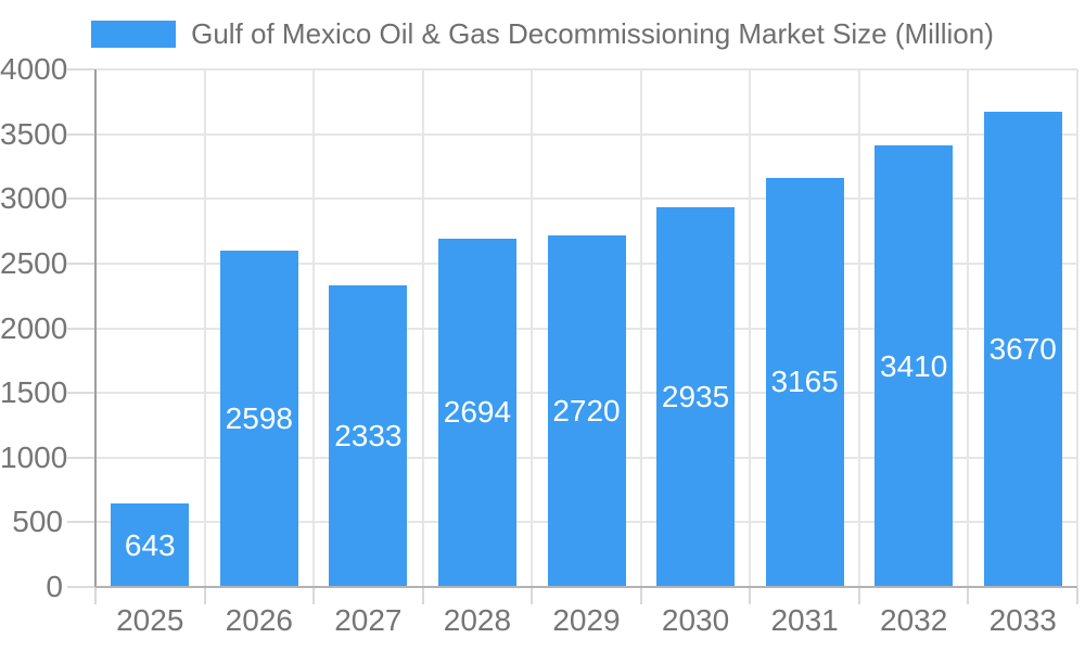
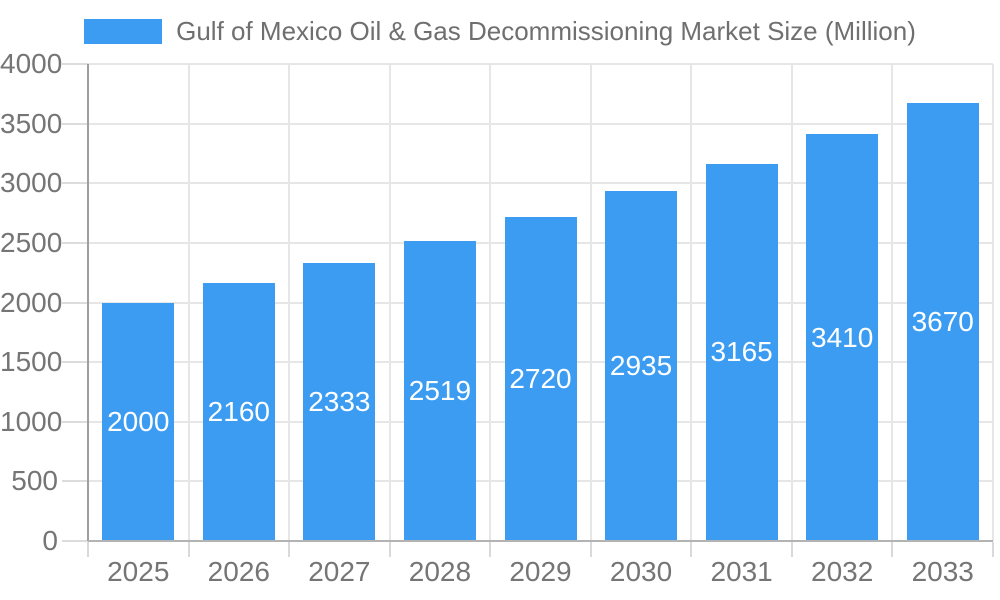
2025: 643 -> 2000
2026: 2598 -> 2160
2028: 2694 -> 2519
